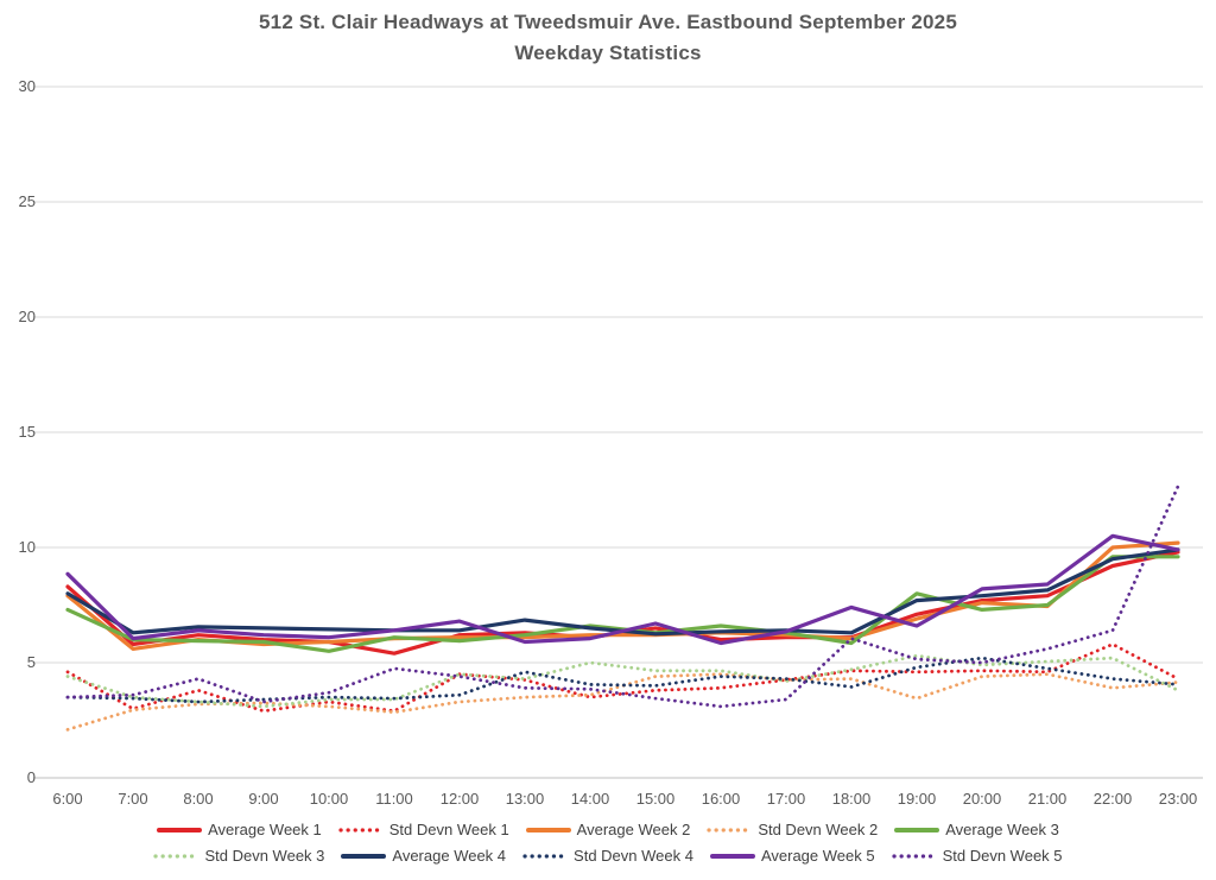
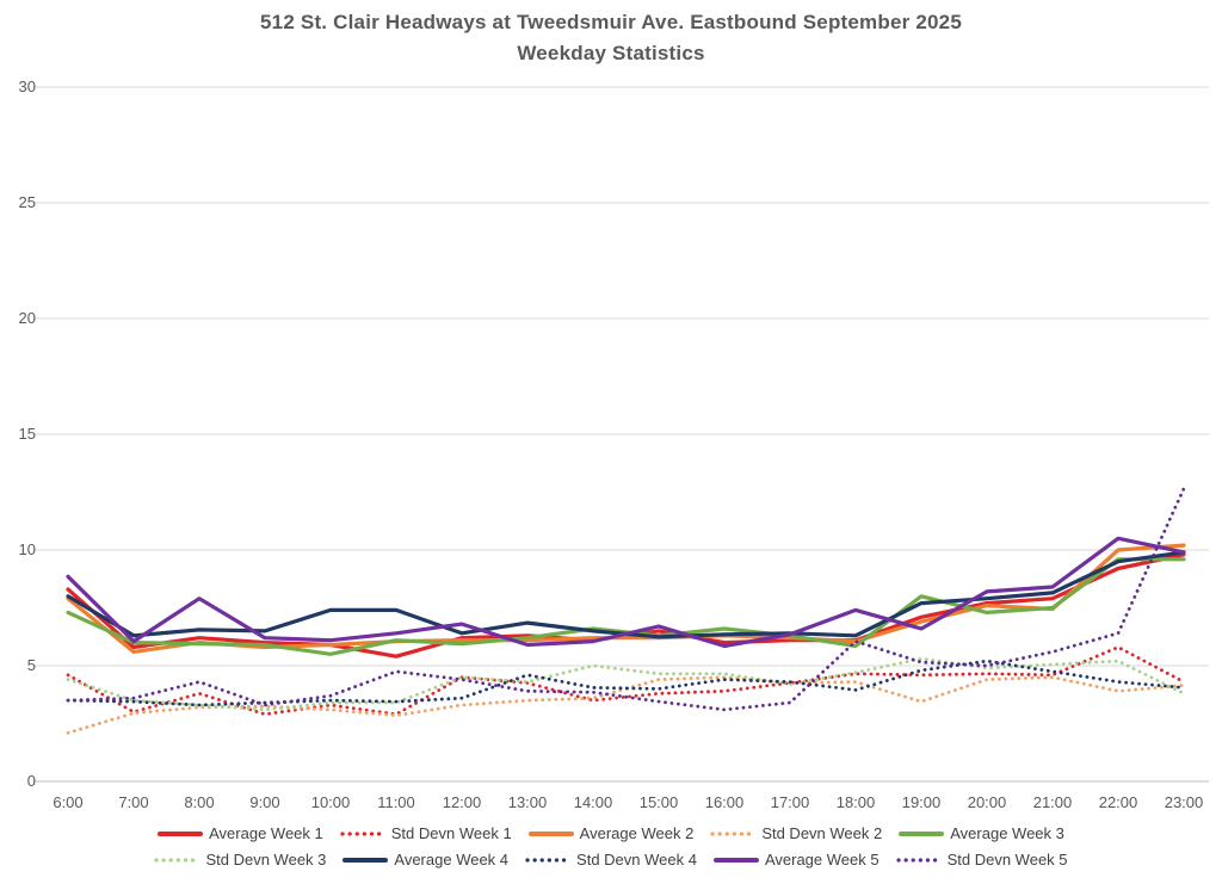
Average Week 5/8:00: 6.4 -> 7.9
Average Week 4/10:00: 6.5 -> 7.4
Average Week 4/11:00: 6.4 -> 7.4
